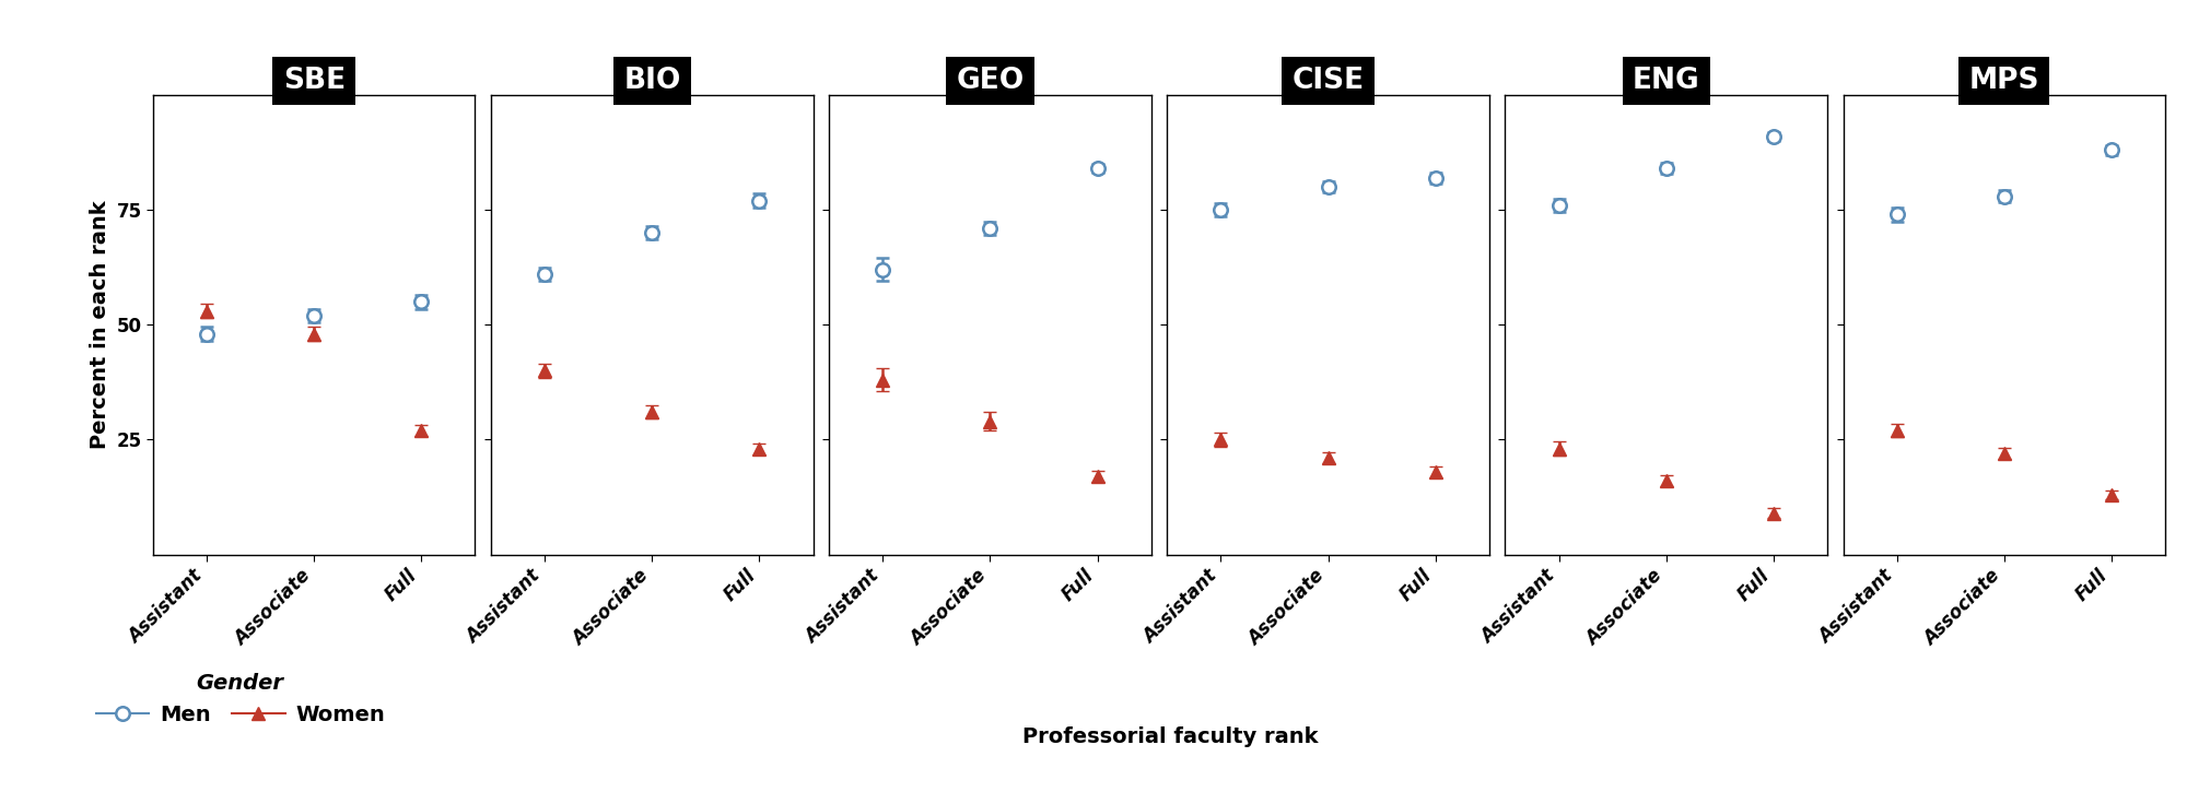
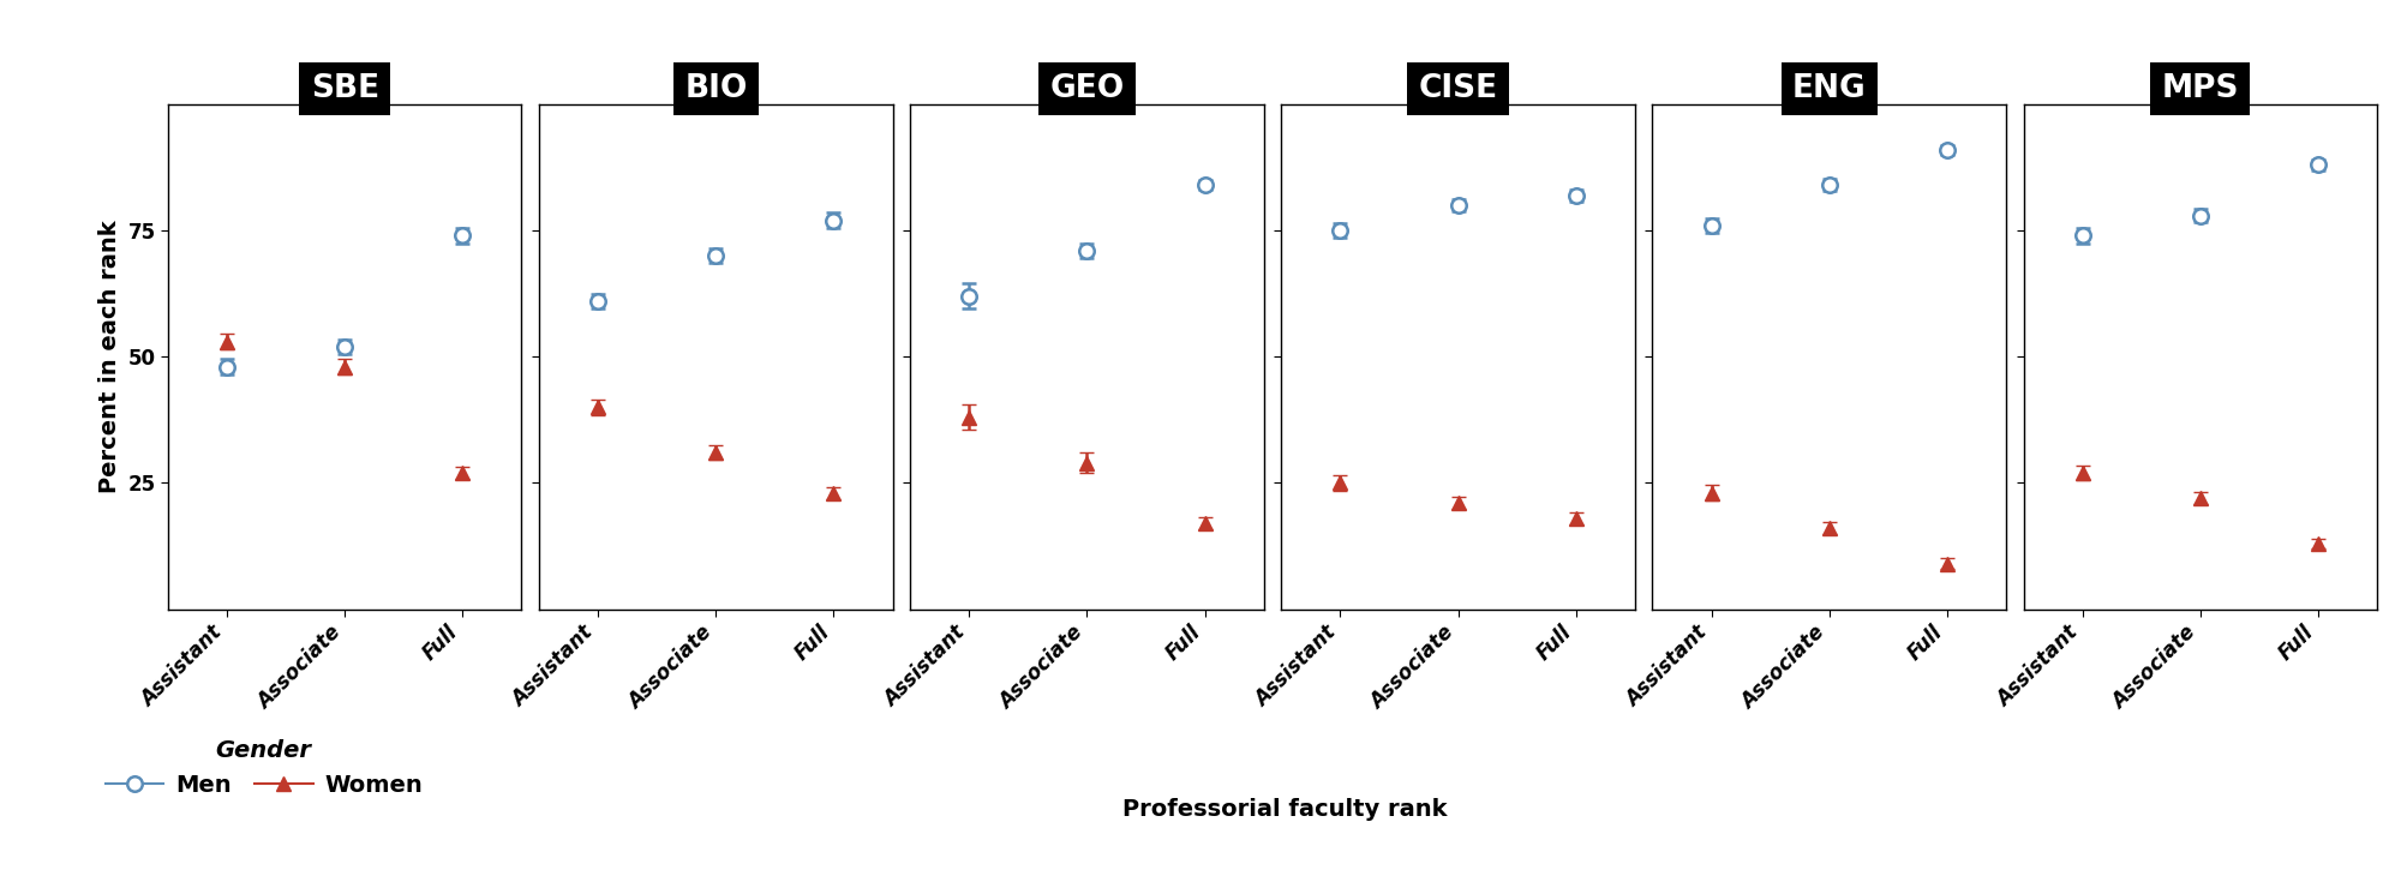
SBE/Men/Full: 55 -> 74
